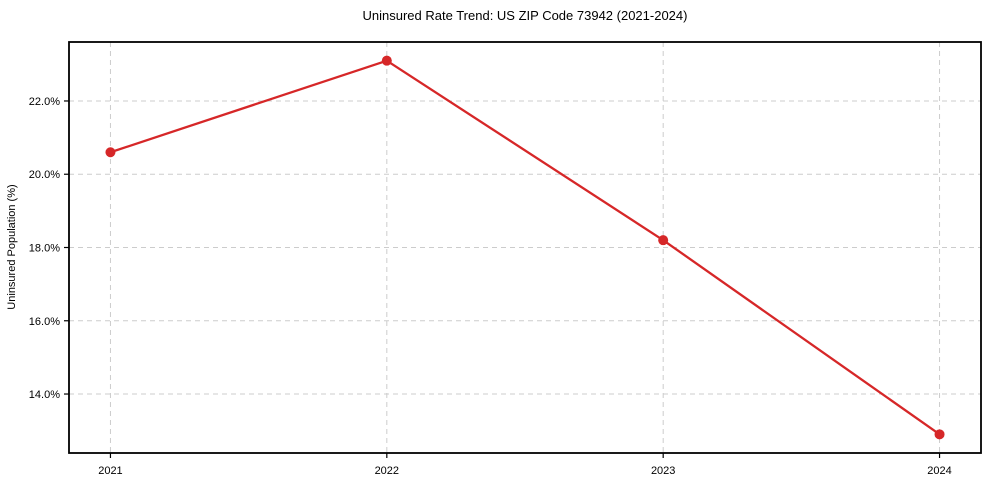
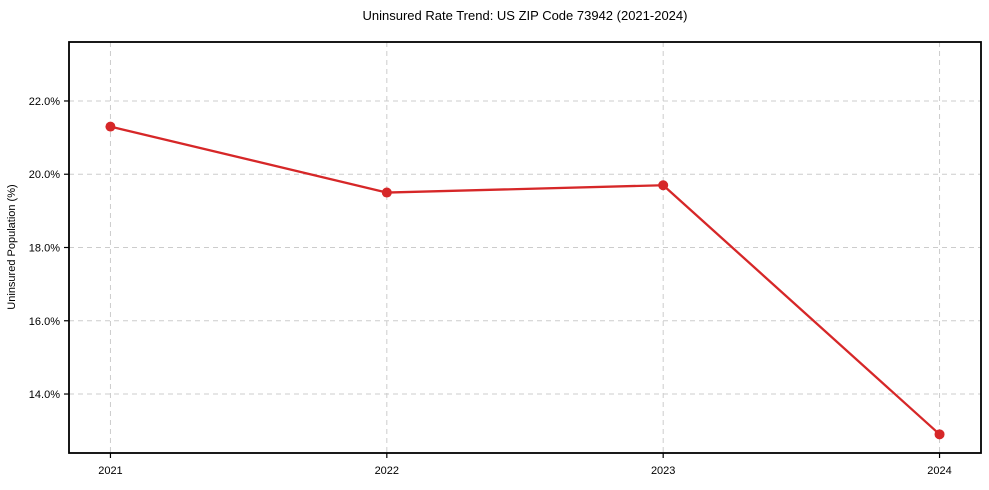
2021: 20.6% -> 21.3%
2022: 23.1% -> 19.5%
2023: 18.2% -> 19.7%
